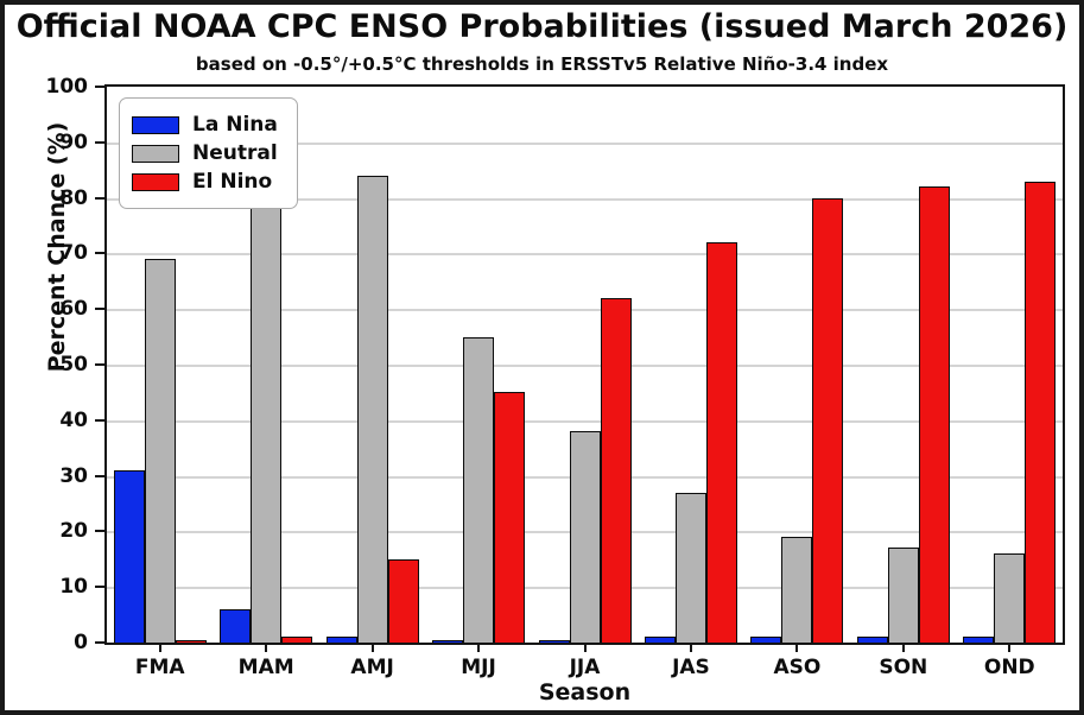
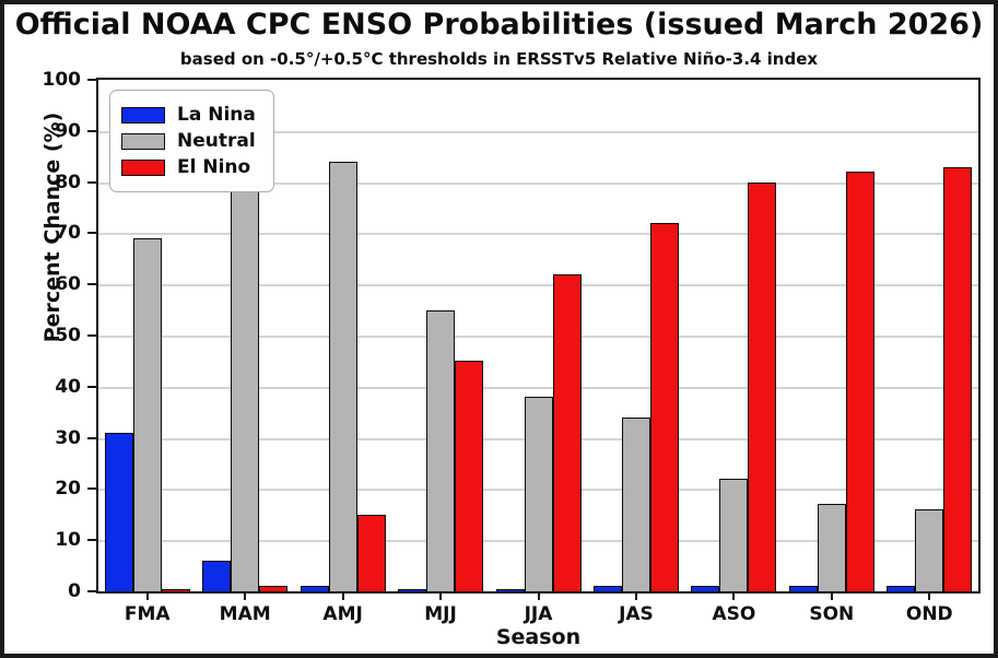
Neutral/JAS: 27 -> 34
Neutral/ASO: 19 -> 22
